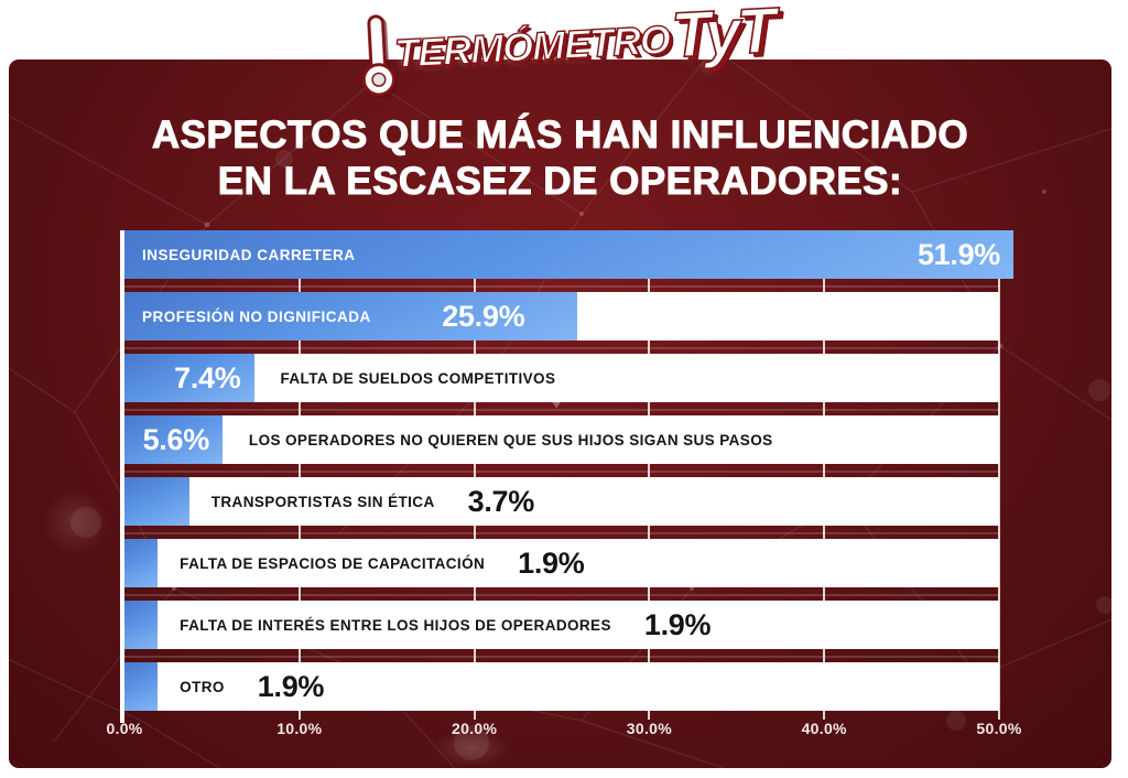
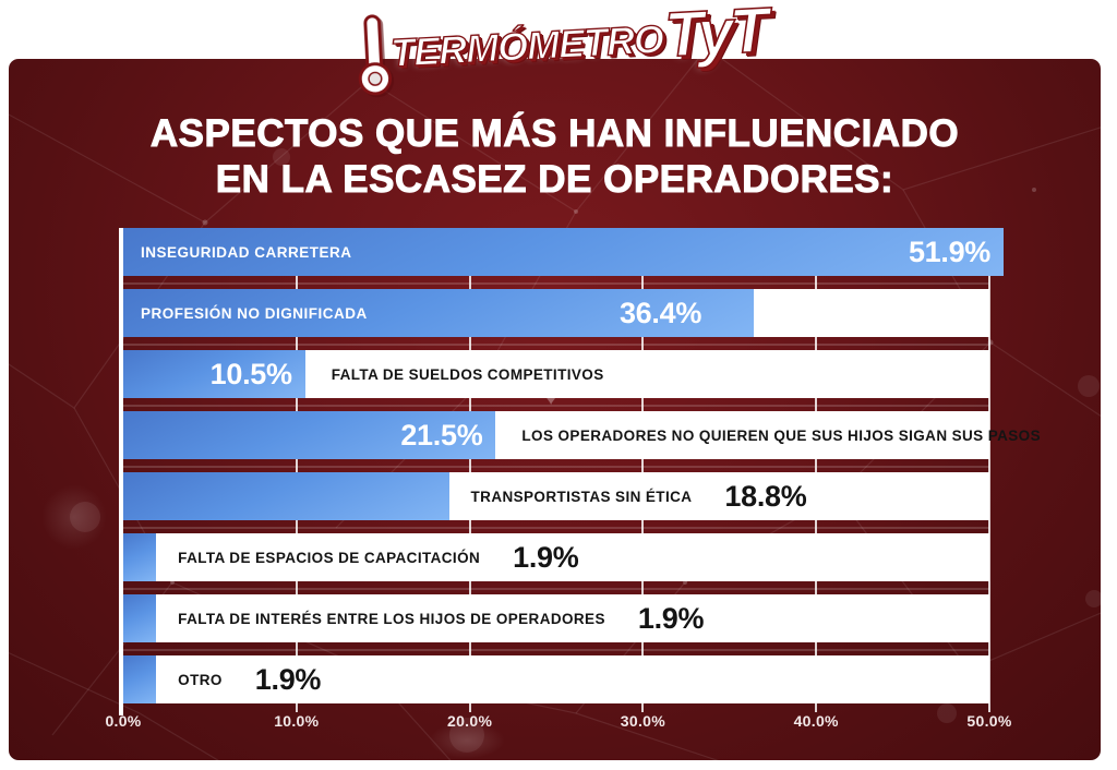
PROFESIÓN NO DIGNIFICADA: 25.9% -> 36.4%
FALTA DE SUELDOS COMPETITIVOS: 7.4% -> 10.5%
LOS OPERADORES NO QUIEREN QUE SUS HIJOS SIGAN SUS PASOS: 5.6% -> 21.5%
TRANSPORTISTAS SIN ÉTICA: 3.7% -> 18.8%
